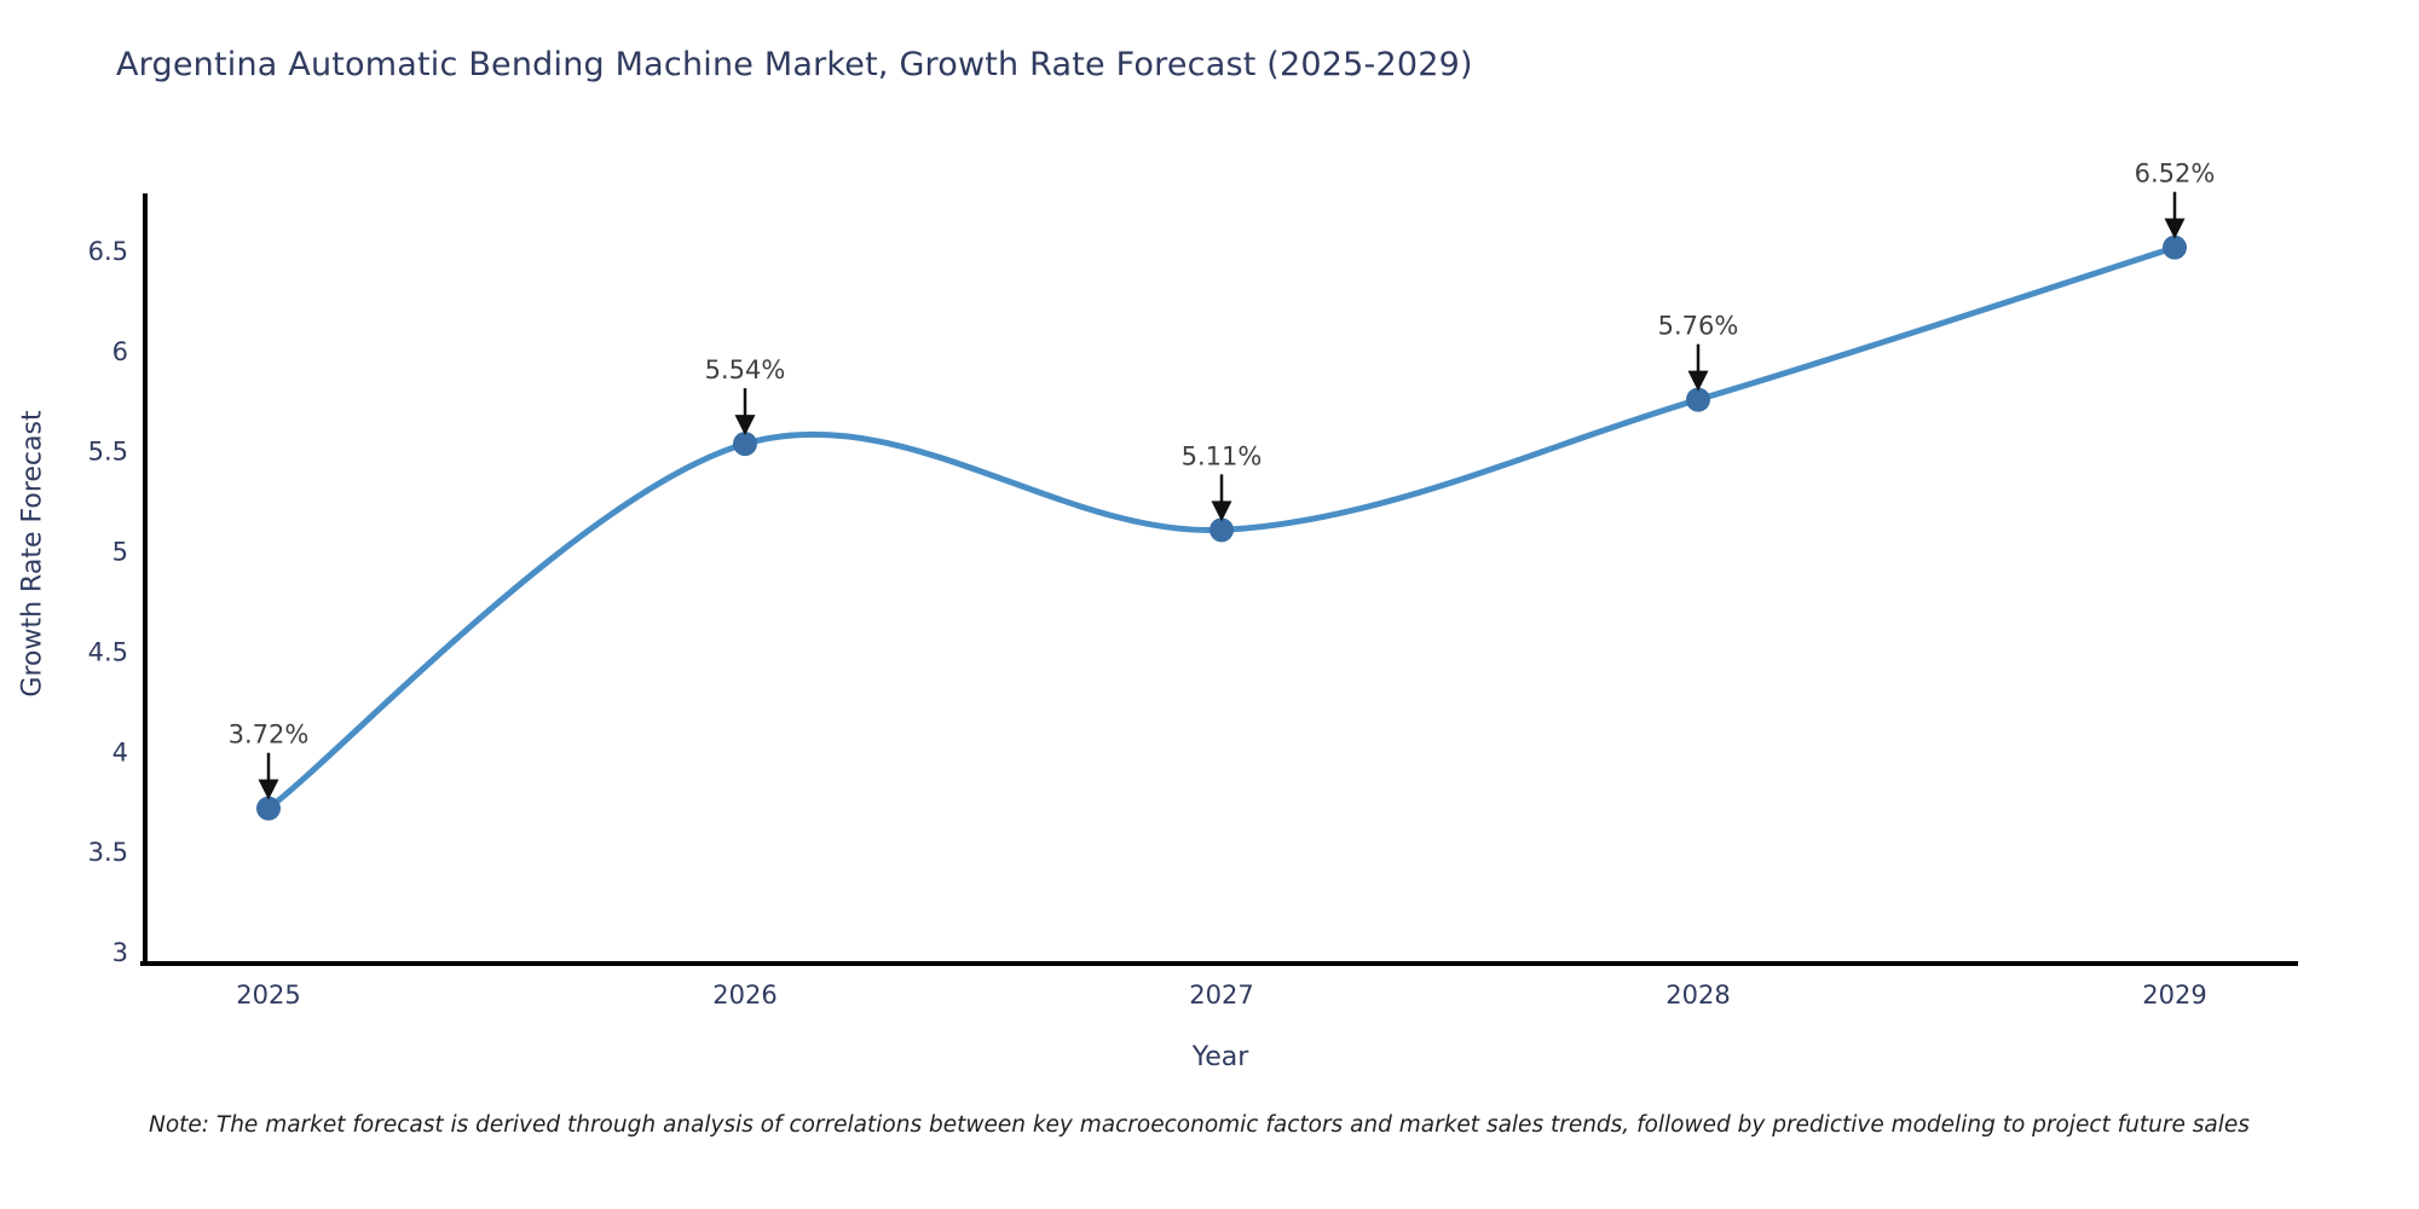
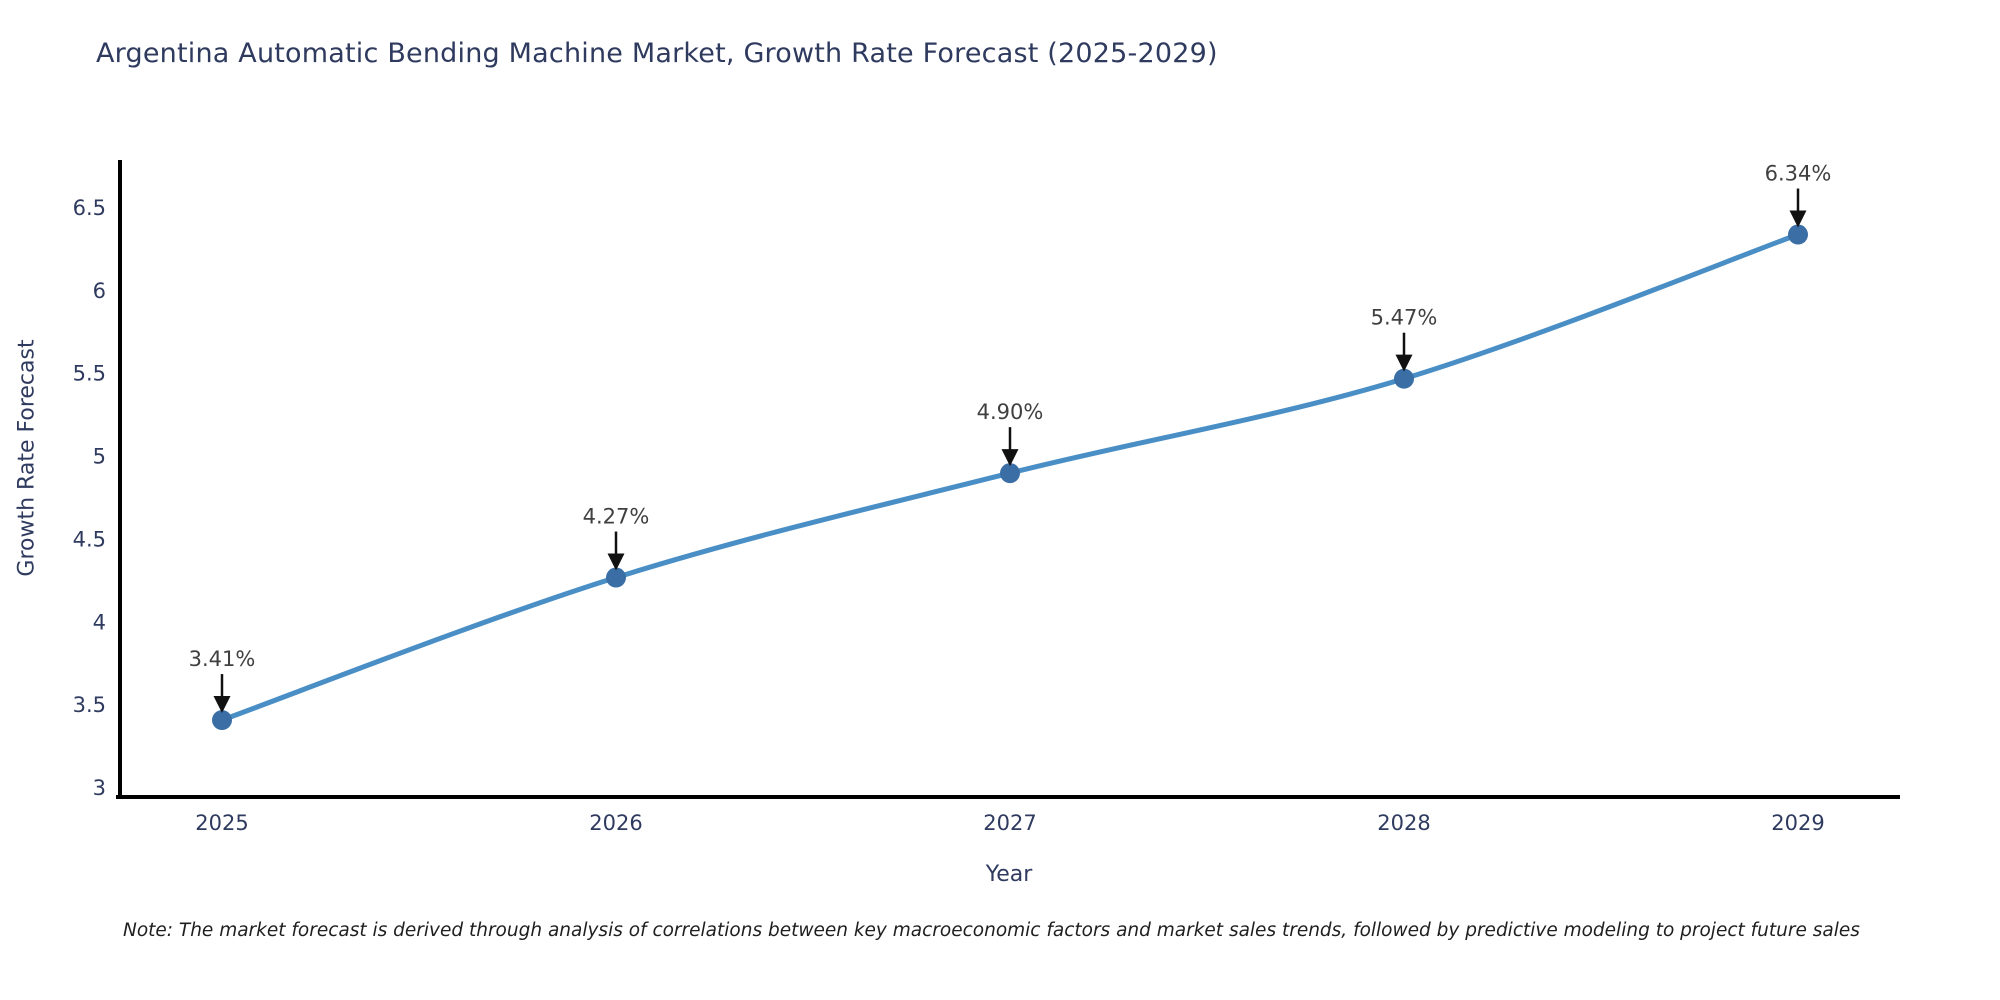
2025: 3.72% -> 3.41%
2026: 5.54% -> 4.27%
2027: 5.11% -> 4.90%
2028: 5.76% -> 5.47%
2029: 6.52% -> 6.34%
